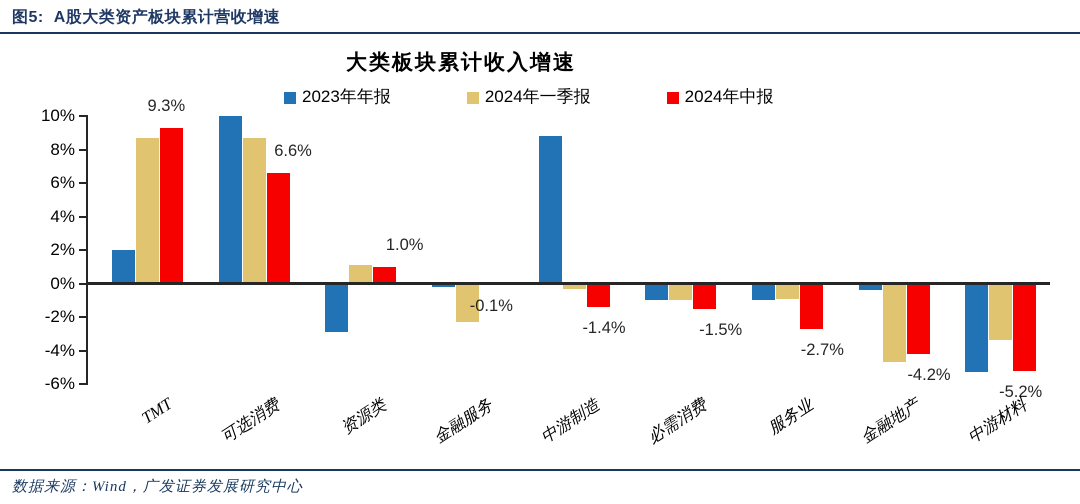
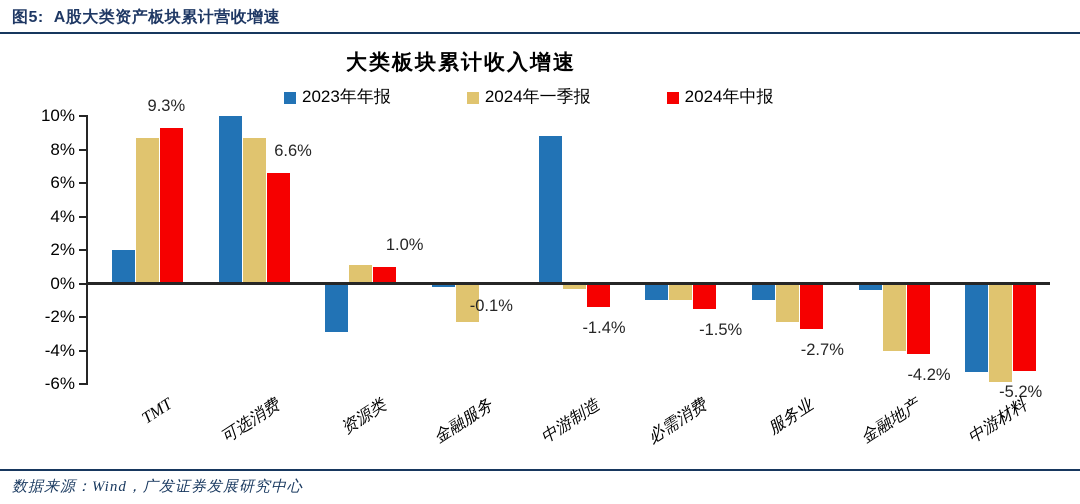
2024年一季报/服务业: -0.9% -> -2.3%
2024年一季报/金融地产: -4.7% -> -4.0%
2024年一季报/中游材料: -3.4% -> -5.9%
